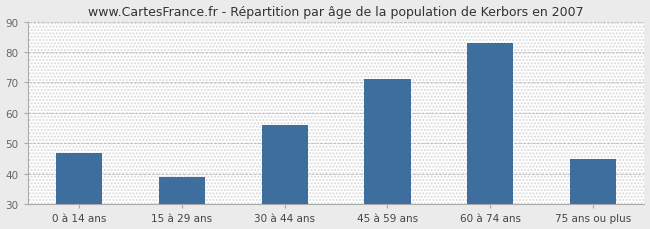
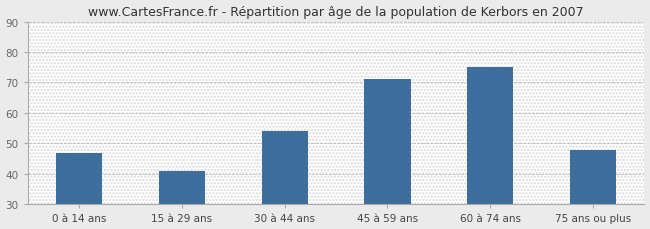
15 à 29 ans: 39 -> 41
30 à 44 ans: 56 -> 54
60 à 74 ans: 83 -> 75
75 ans ou plus: 45 -> 48
